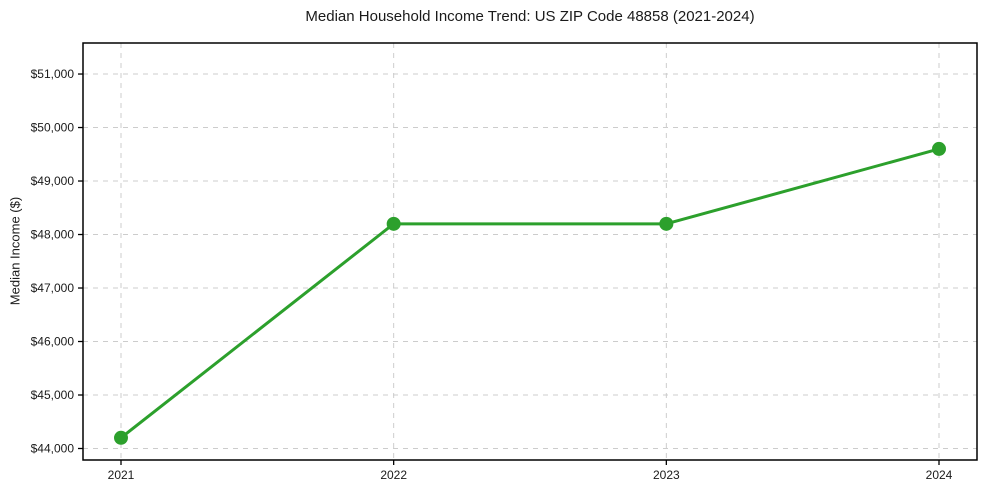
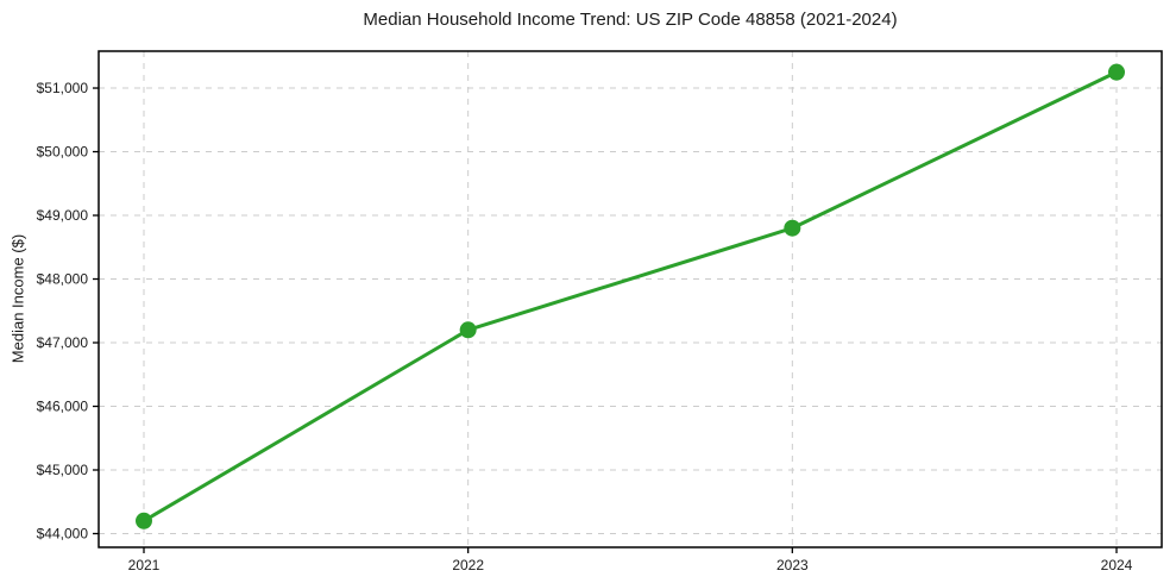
2022: $48200 -> $47200
2023: $48200 -> $48800
2024: $49600 -> $51200
